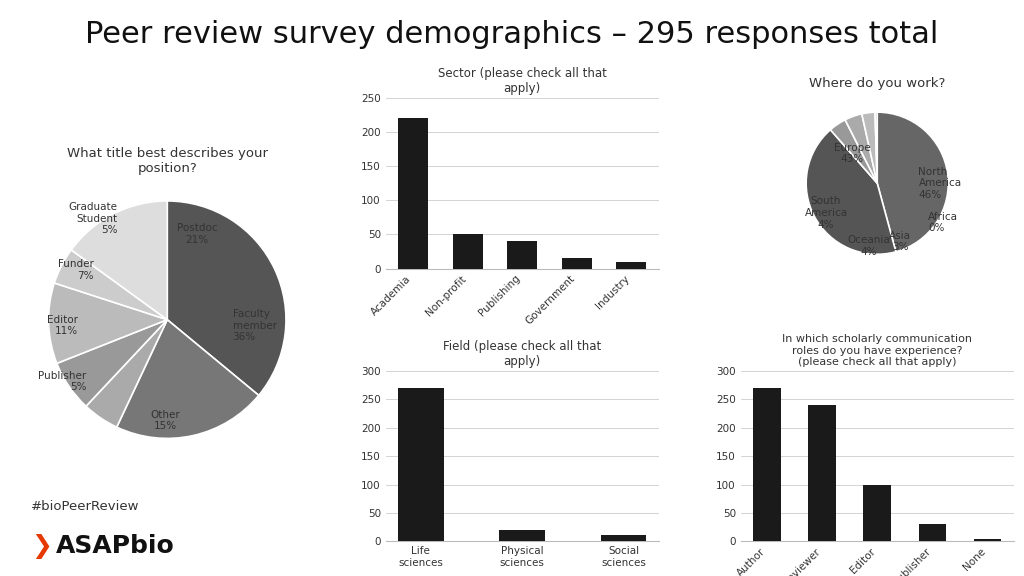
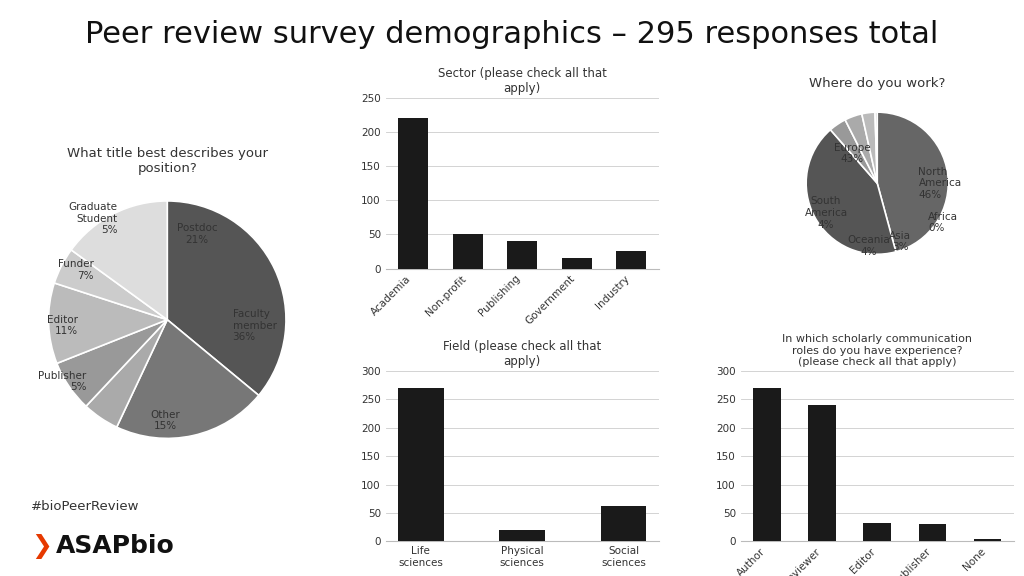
Sector (please check all that apply)/Industry: 10 -> 26
Field (please check all that apply)/Social sciences: 12 -> 62
Editor: 100 -> 32
